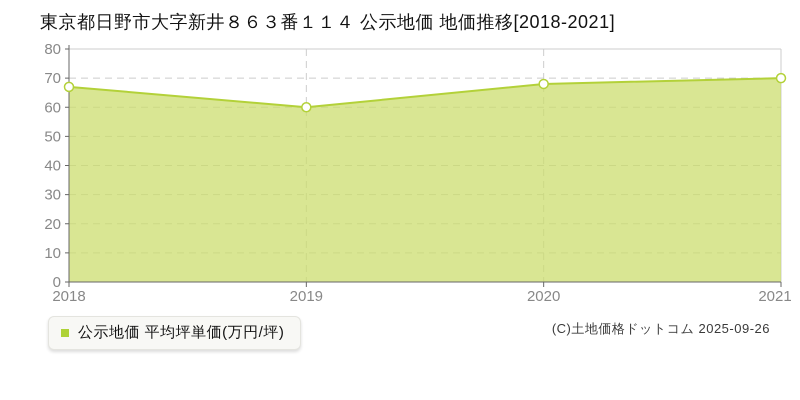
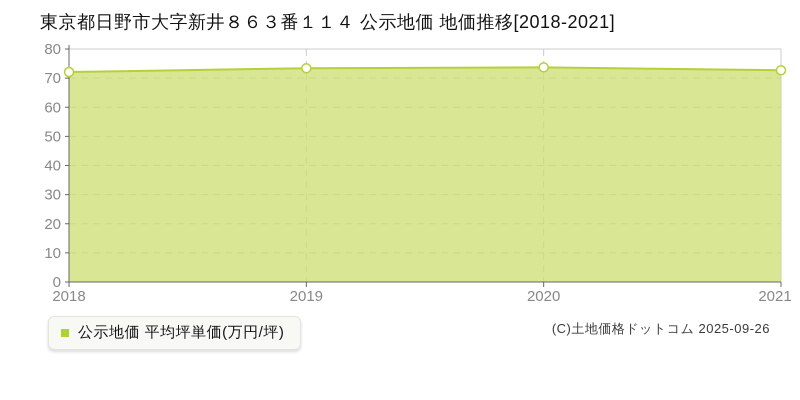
2018: 67 -> 72
2019: 60 -> 73
2020: 68 -> 74
2021: 70 -> 73
